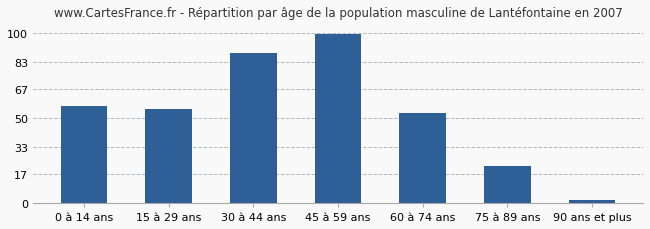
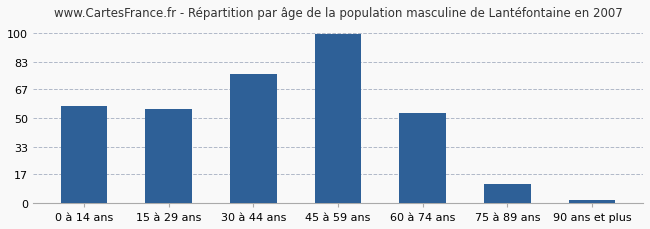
30 à 44 ans: 88 -> 76
75 à 89 ans: 22 -> 11
